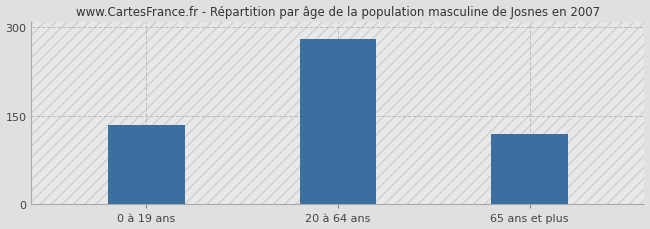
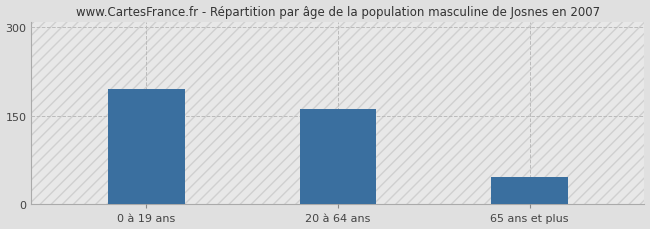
0 à 19 ans: 135 -> 196
20 à 64 ans: 280 -> 162
65 ans et plus: 120 -> 46
